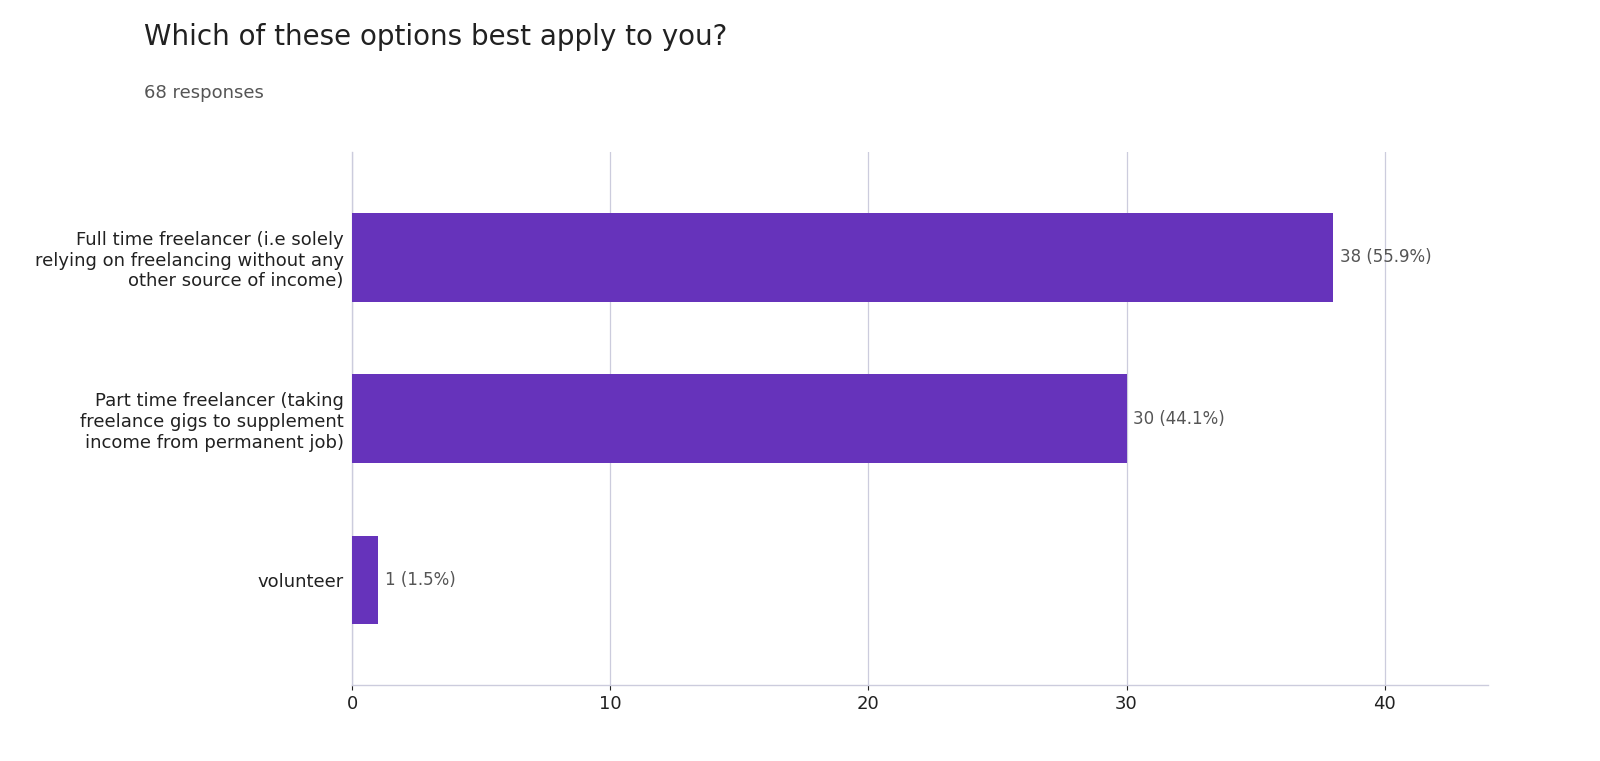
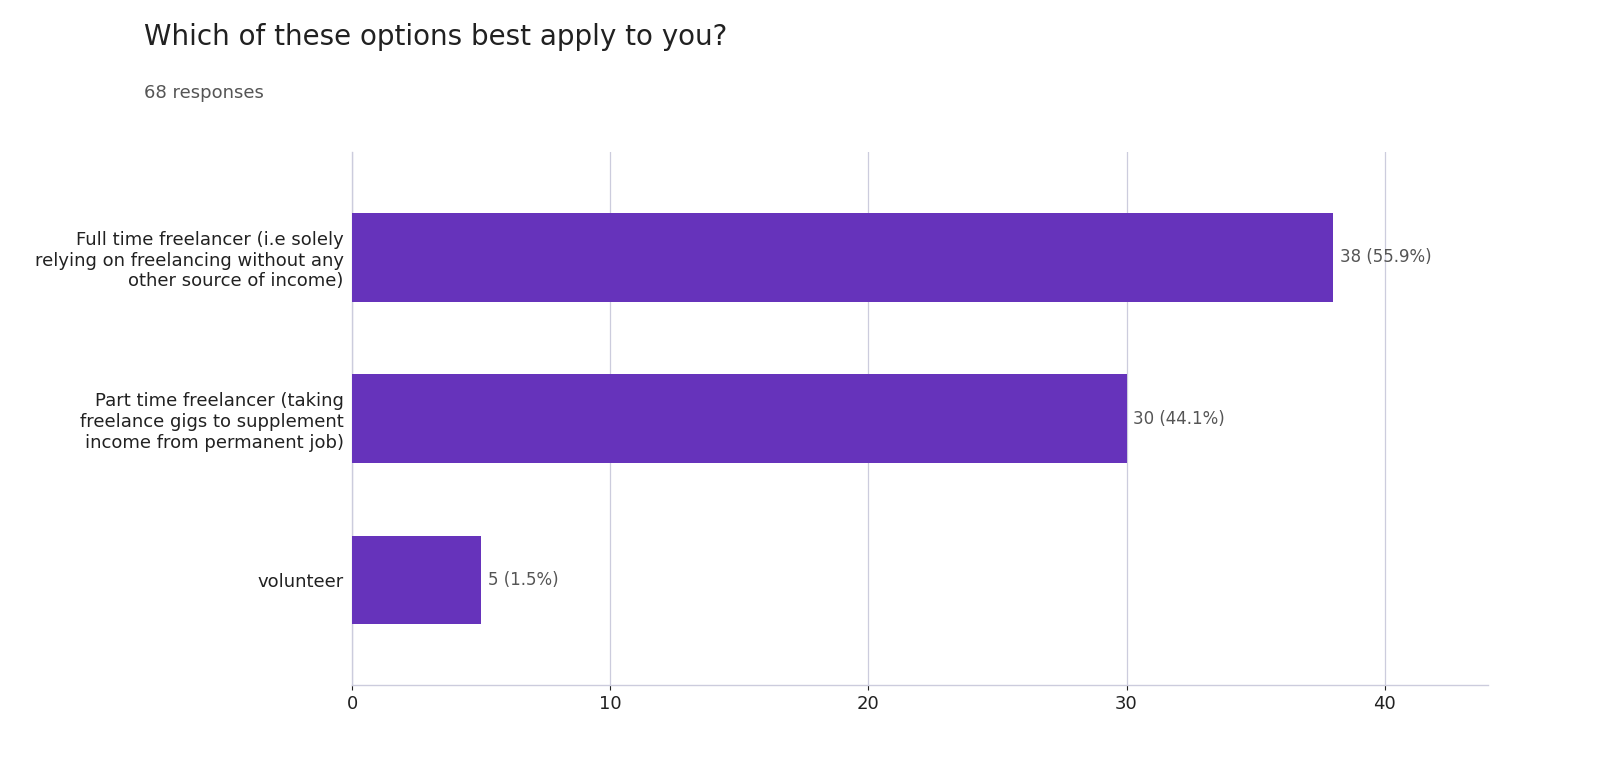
volunteer: 1 -> 5
